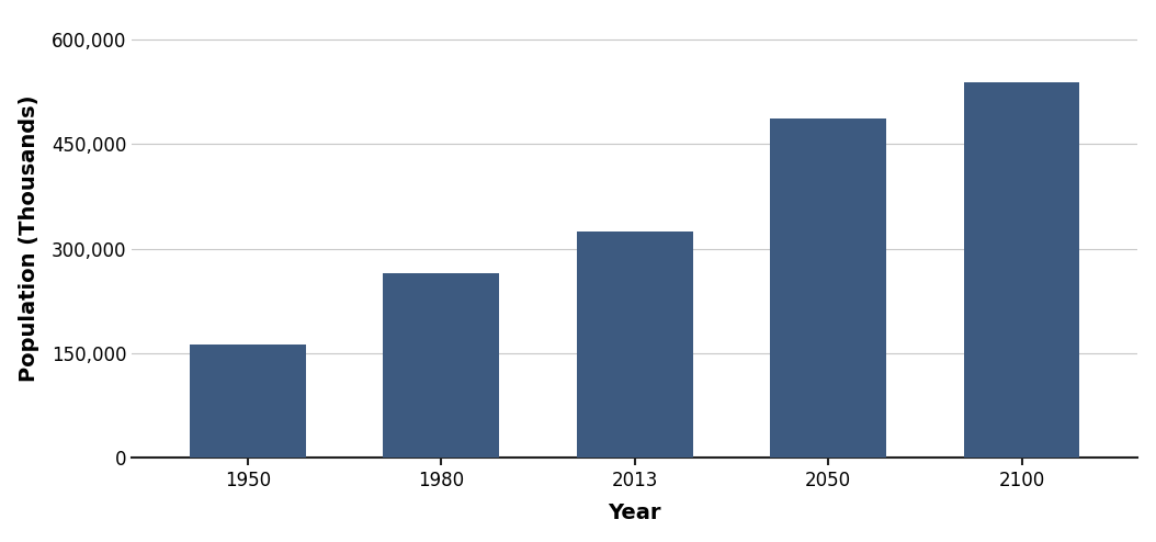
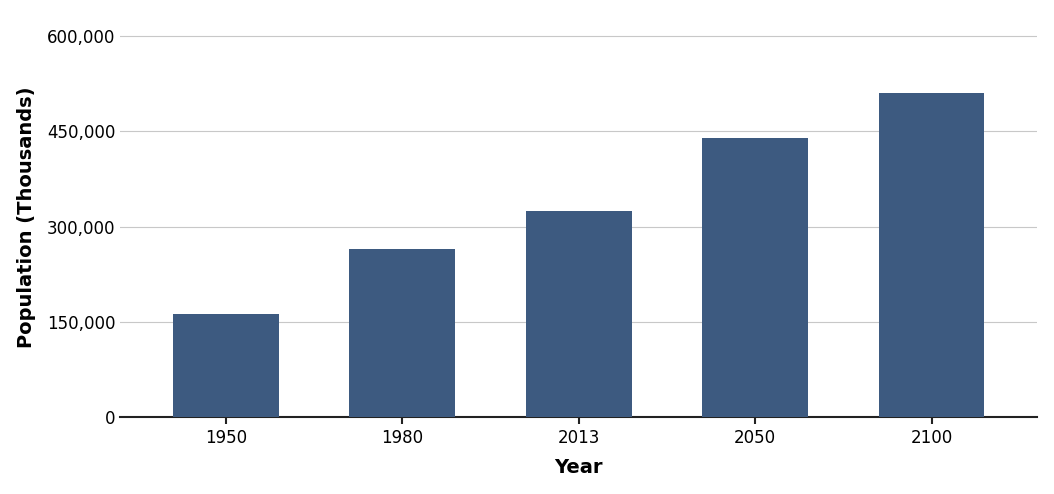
2050: 486,000 -> 440,000
2100: 538,000 -> 510,000
